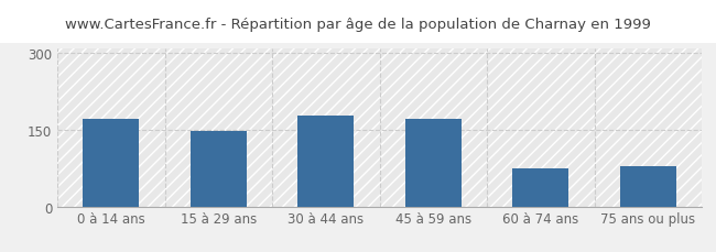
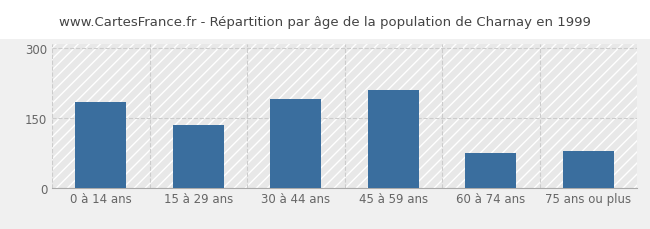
0 à 14 ans: 172 -> 185
15 à 29 ans: 149 -> 135
30 à 44 ans: 178 -> 190
45 à 59 ans: 171 -> 210
